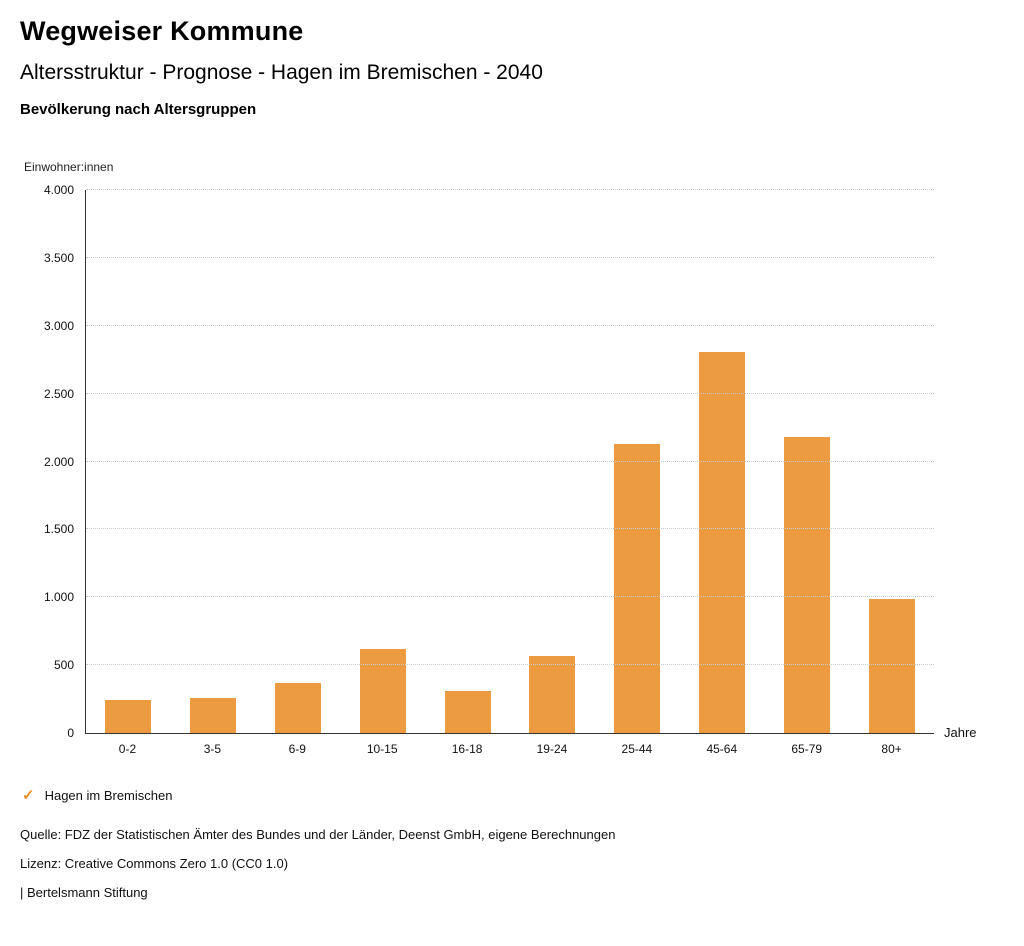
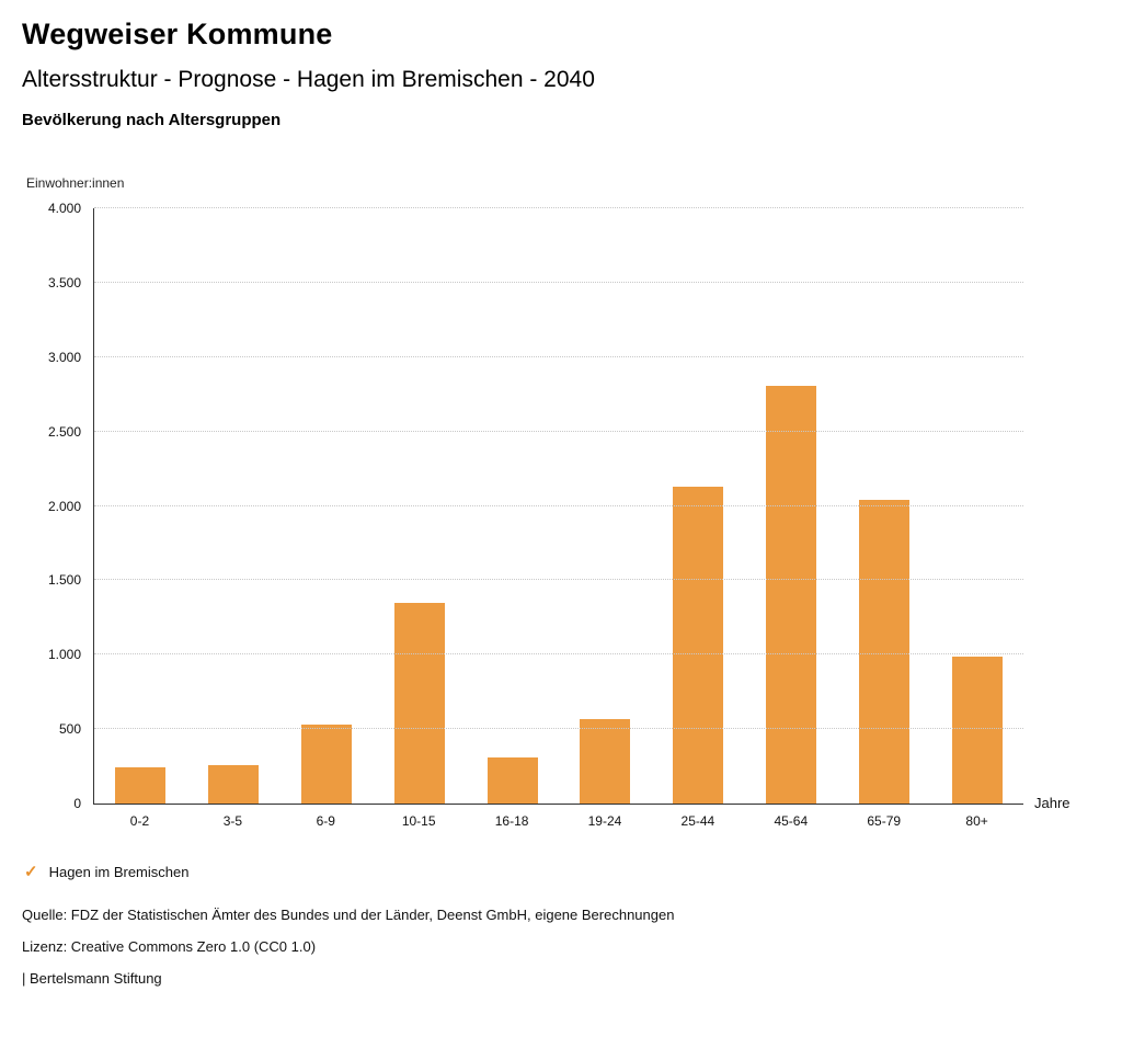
6-9: 370 -> 530
10-15: 620 -> 1350
65-79: 2180 -> 2040
